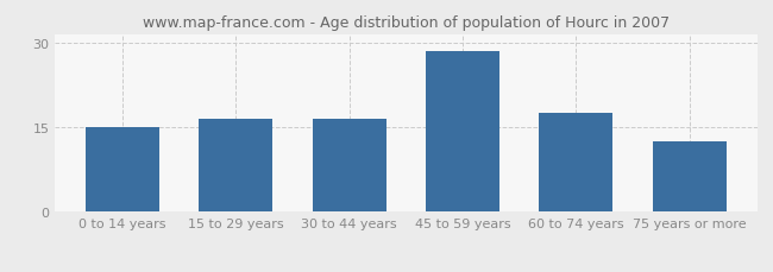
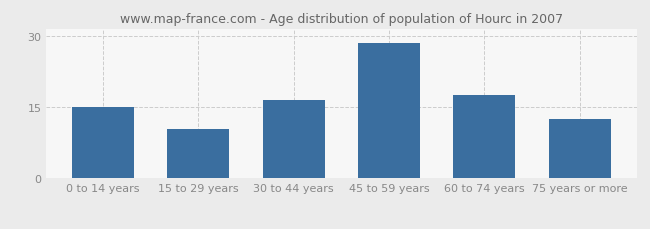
15 to 29 years: 16.5 -> 10.5
